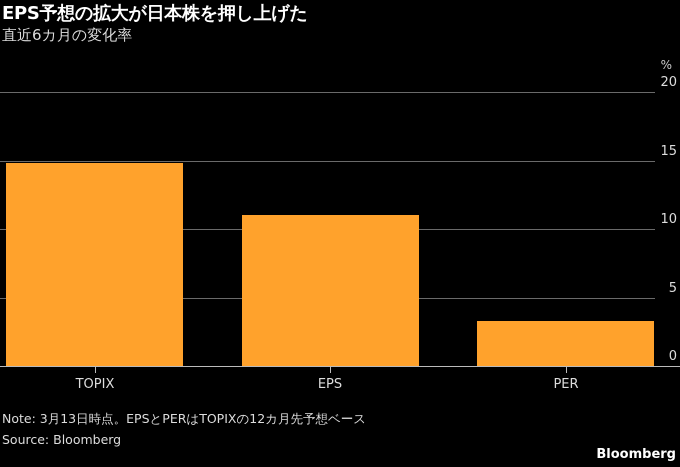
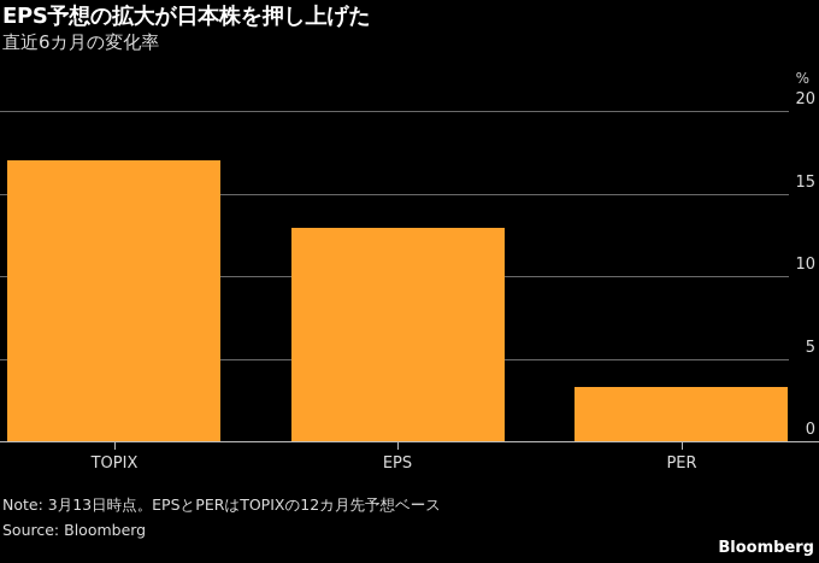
TOPIX: 14.8 -> 17.0
EPS: 11.0 -> 12.9
